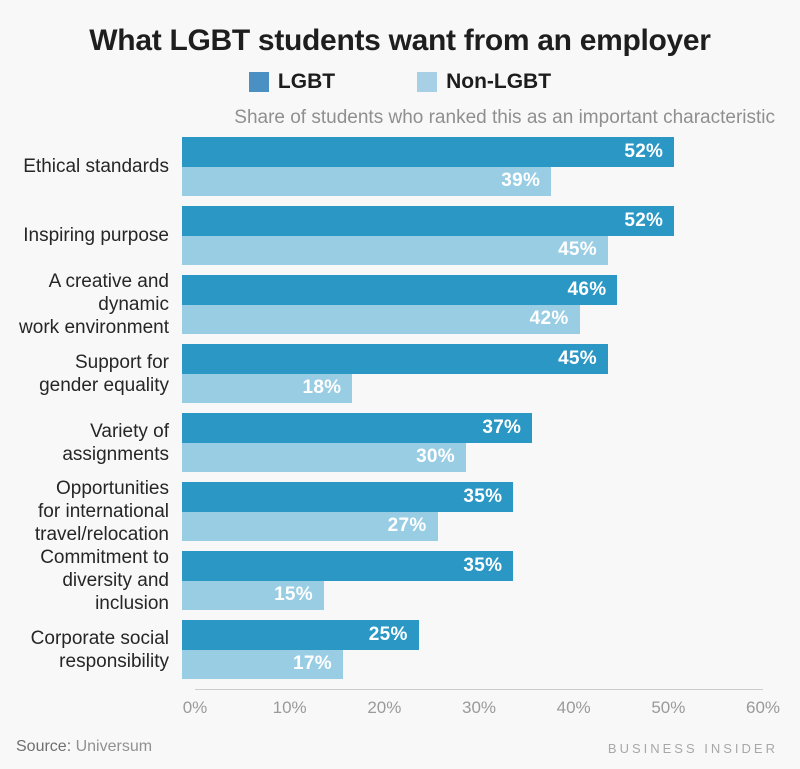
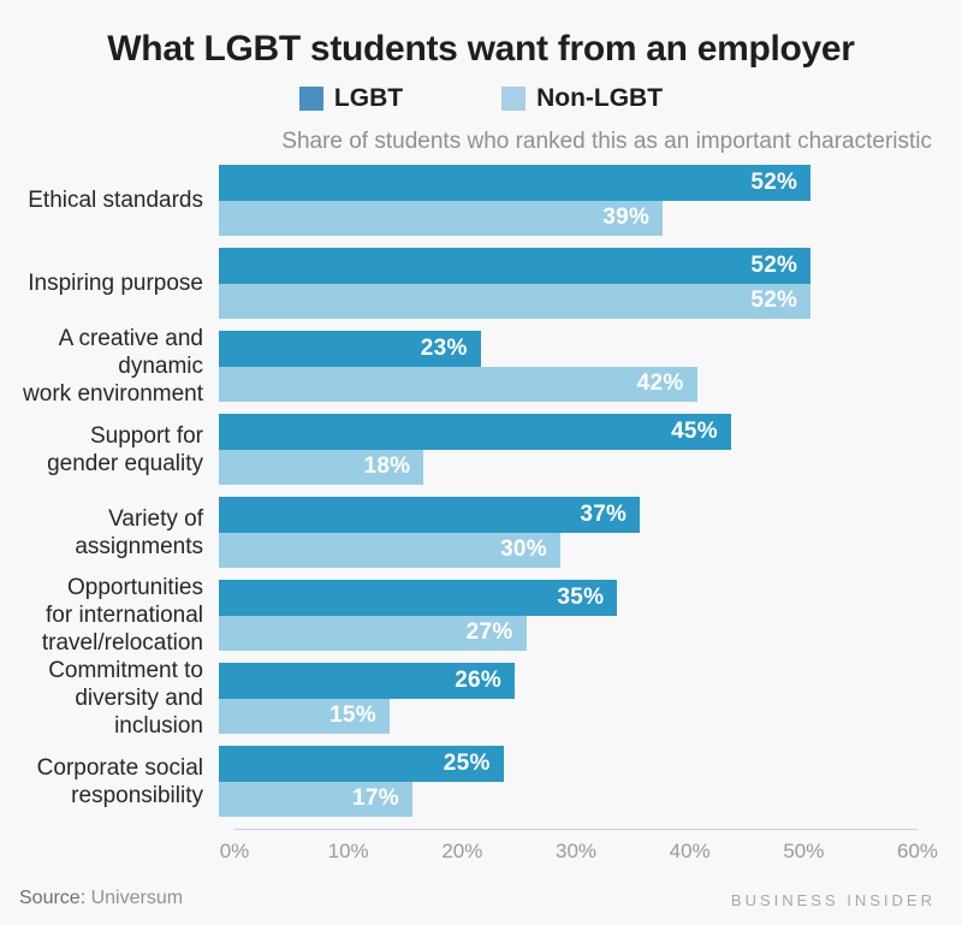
Non-LGBT/Inspiring purpose: 45% -> 52%
LGBT/A creative and dynamic work environment: 46% -> 23%
LGBT/Commitment to diversity and inclusion: 35% -> 26%
